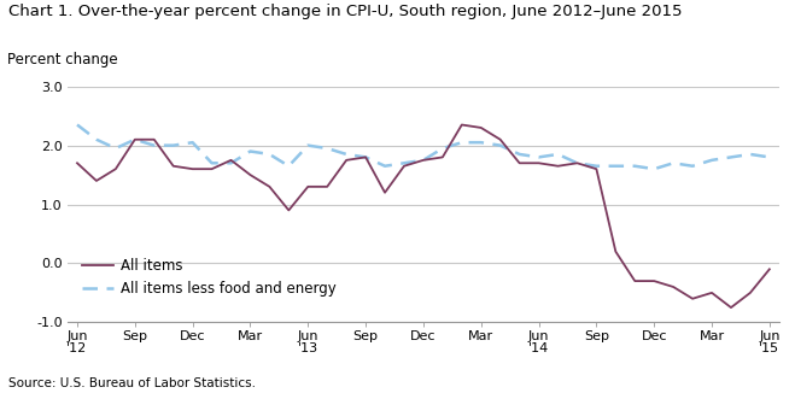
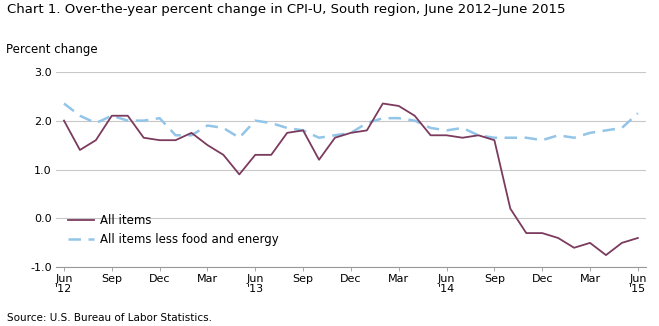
All items/Jun '12: 1.70 -> 2.00
All items/Jun '15: -0.10 -> -0.40
All items less food and energy/Jun '15: 1.80 -> 2.15
